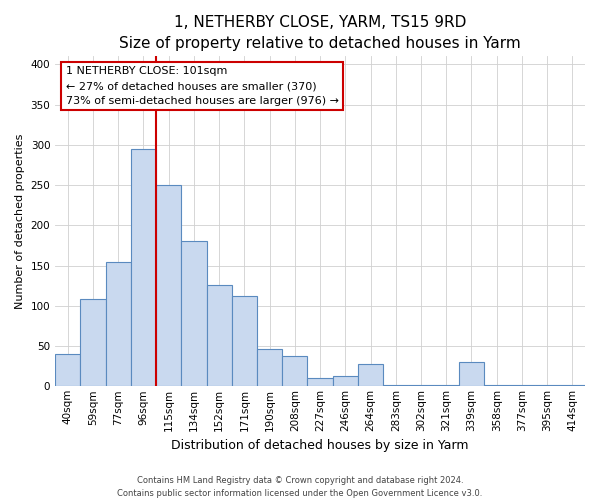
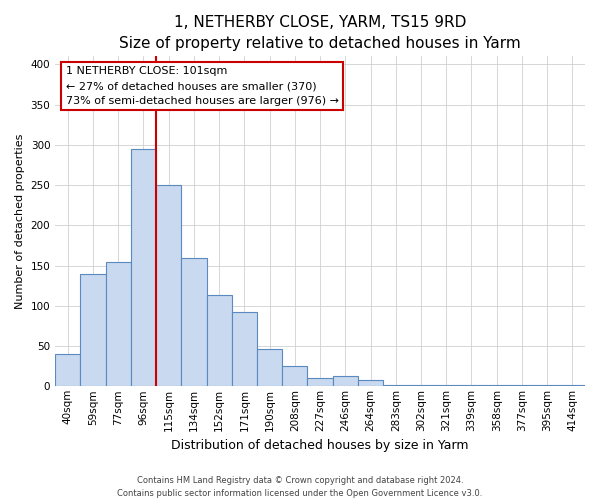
59sqm: 108 -> 140
134sqm: 180 -> 160
152sqm: 126 -> 113
171sqm: 112 -> 92
208sqm: 38 -> 25
264sqm: 28 -> 8
339sqm: 30 -> 2
